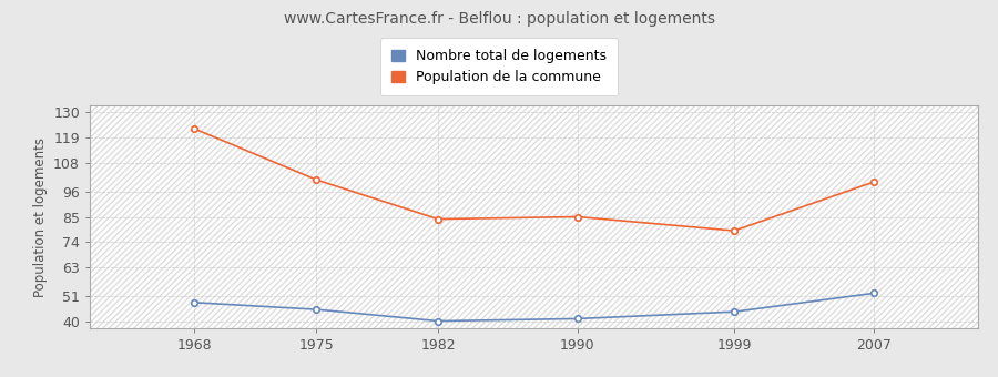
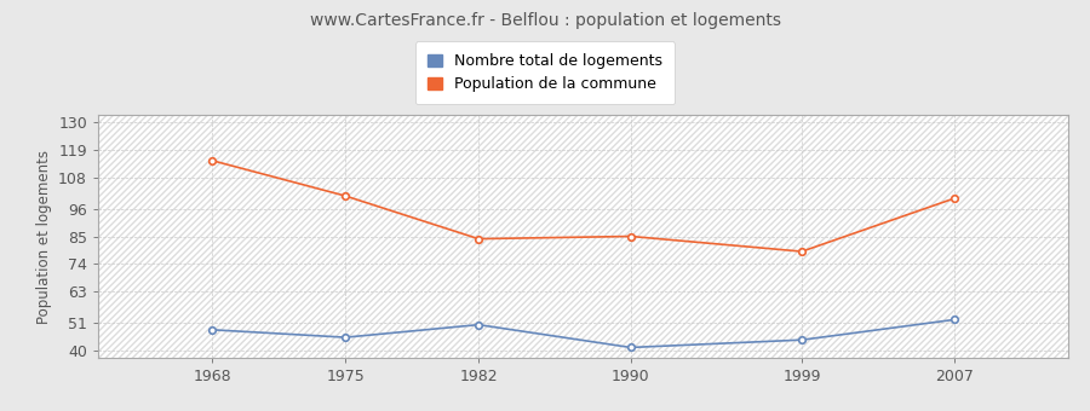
Population de la commune/1968: 123 -> 115
Nombre total de logements/1982: 40 -> 50
